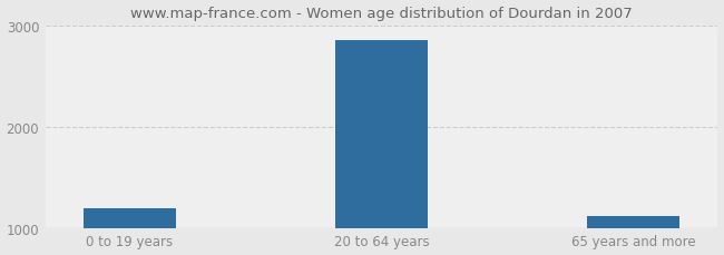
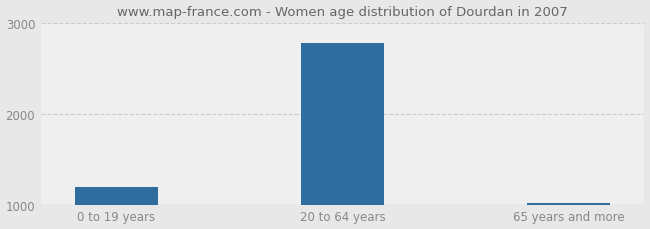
20 to 64 years: 2860 -> 2780
65 years and more: 1120 -> 1020
